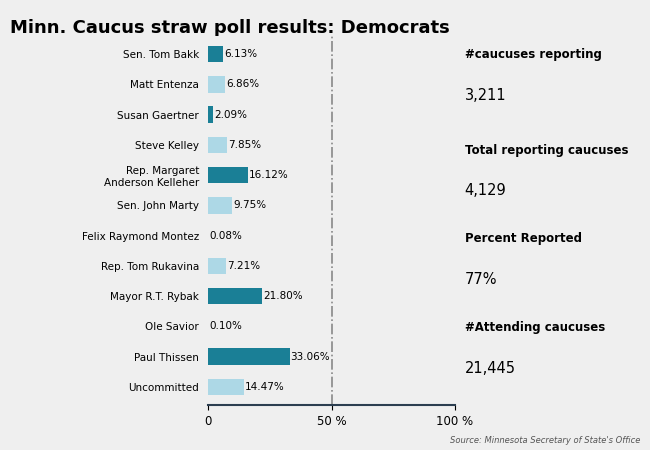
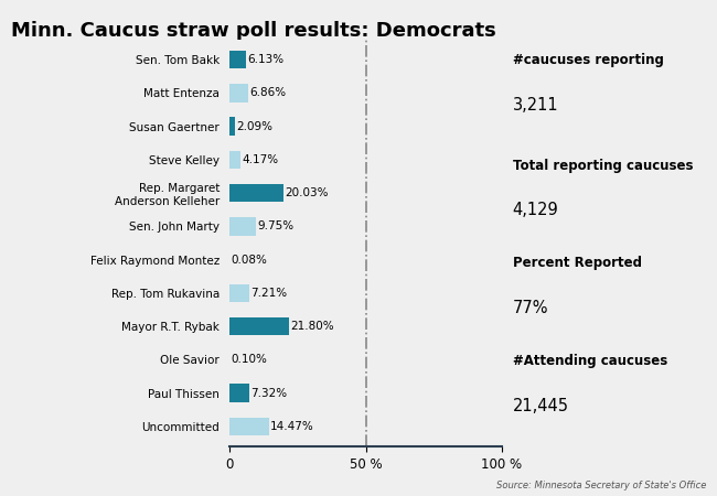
Steve Kelley: 7.85% -> 4.17%
Rep. Margaret Anderson Kelleher: 16.12% -> 20.03%
Paul Thissen: 33.06% -> 7.32%
